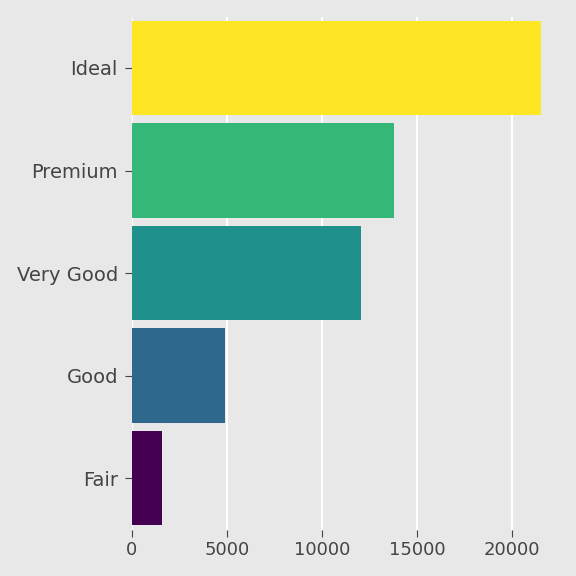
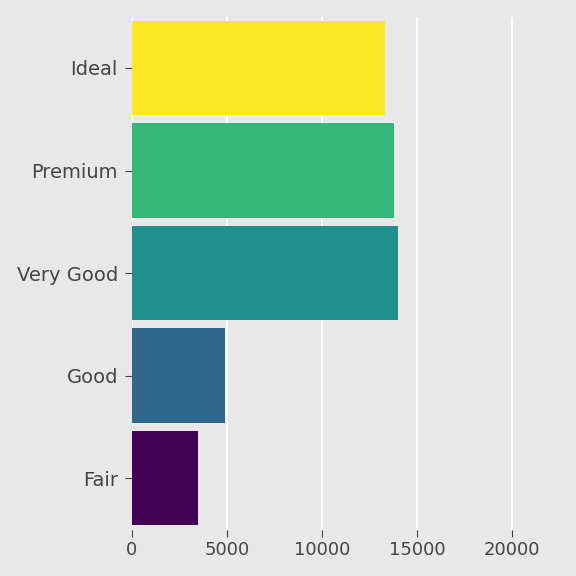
Ideal: 21600 -> 13300
Very Good: 12100 -> 14000
Fair: 1600 -> 3500
